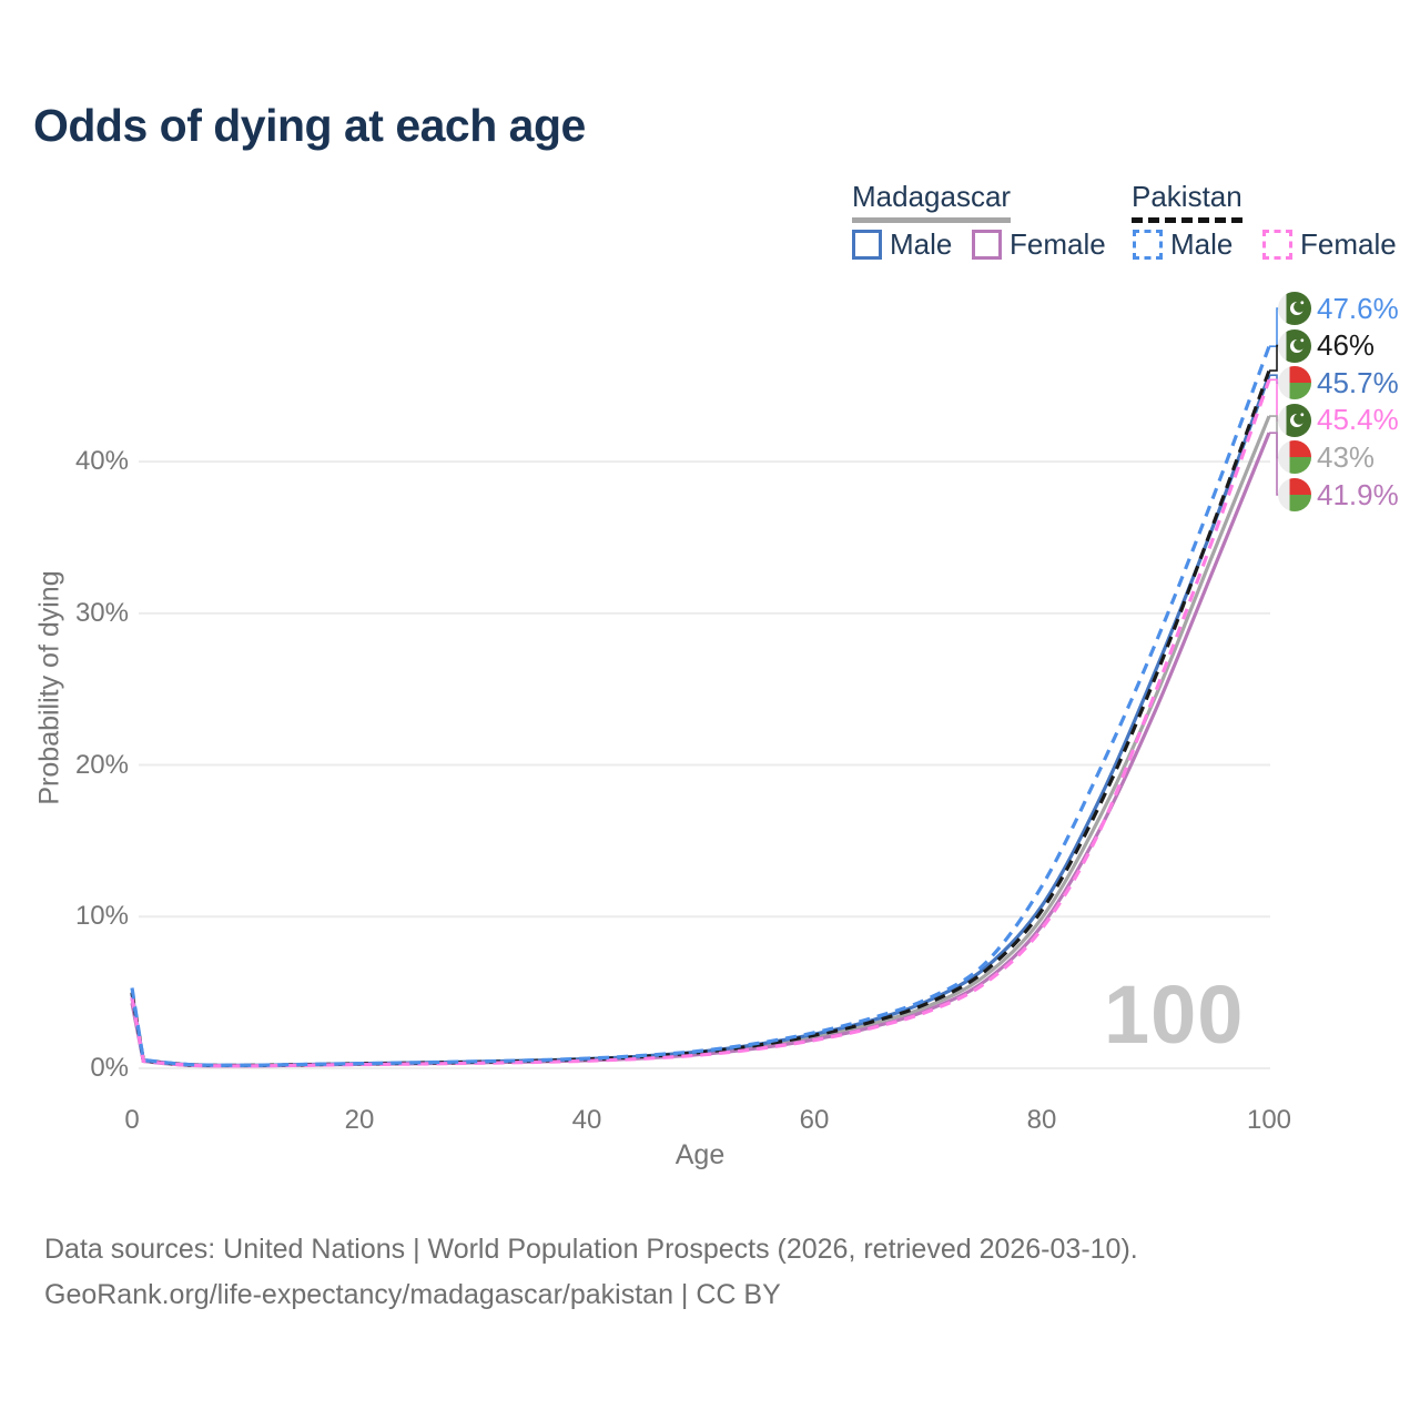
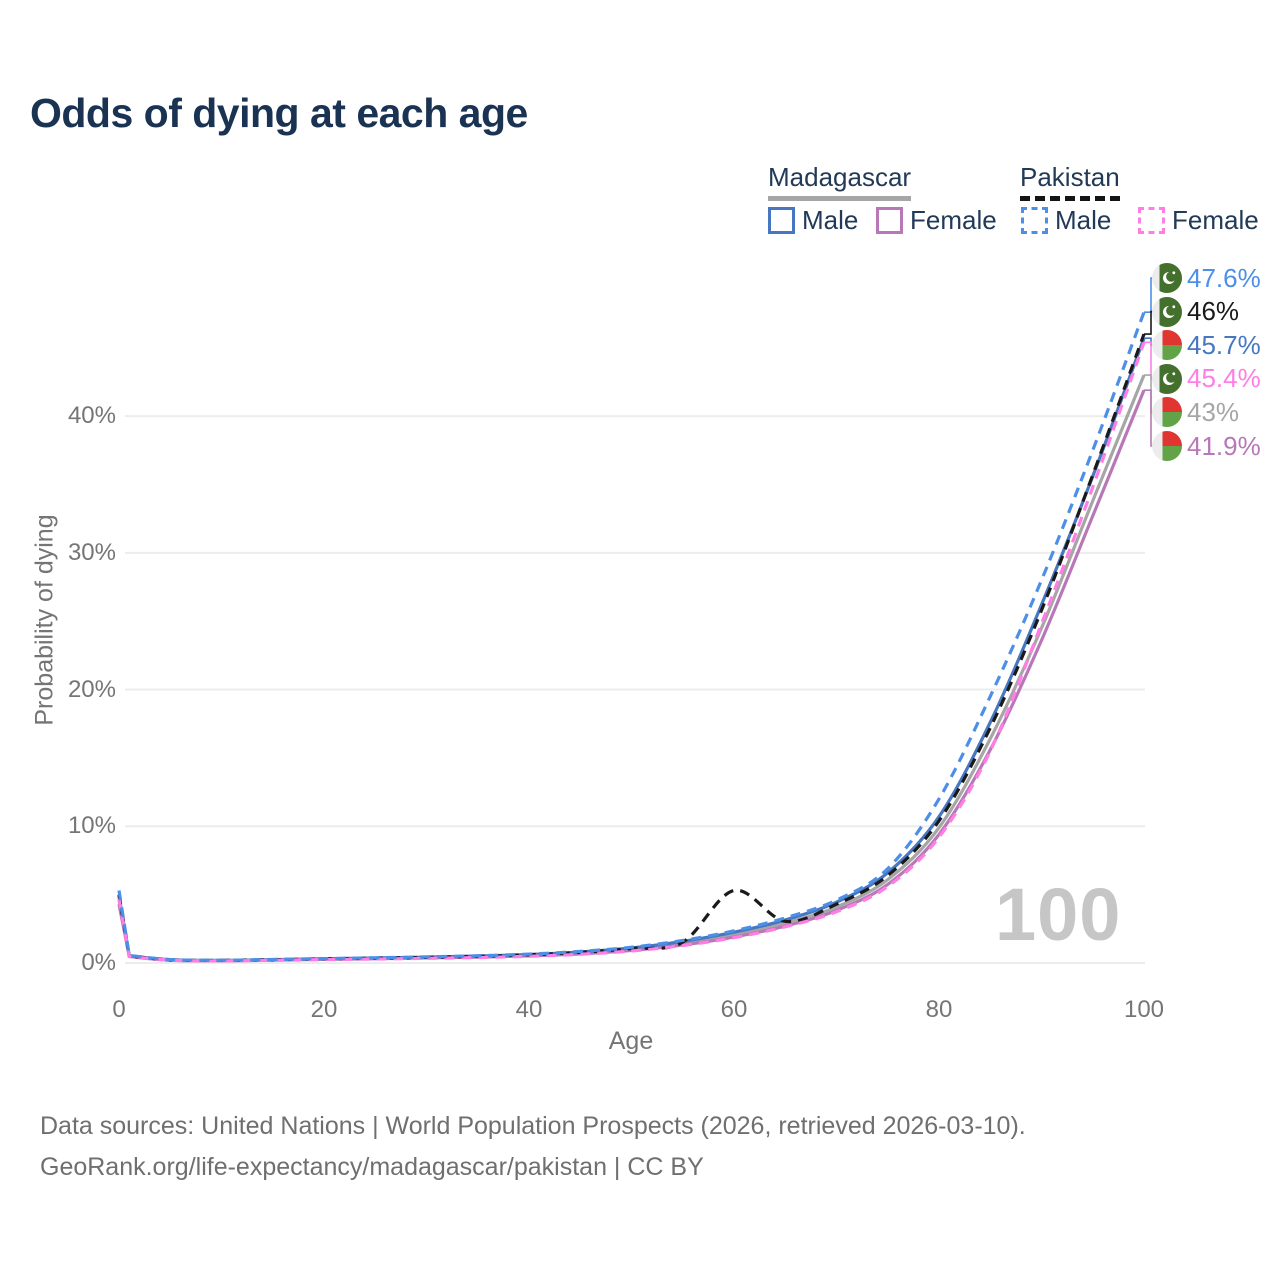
Pakistan/60: 2.2% -> 5.3%
